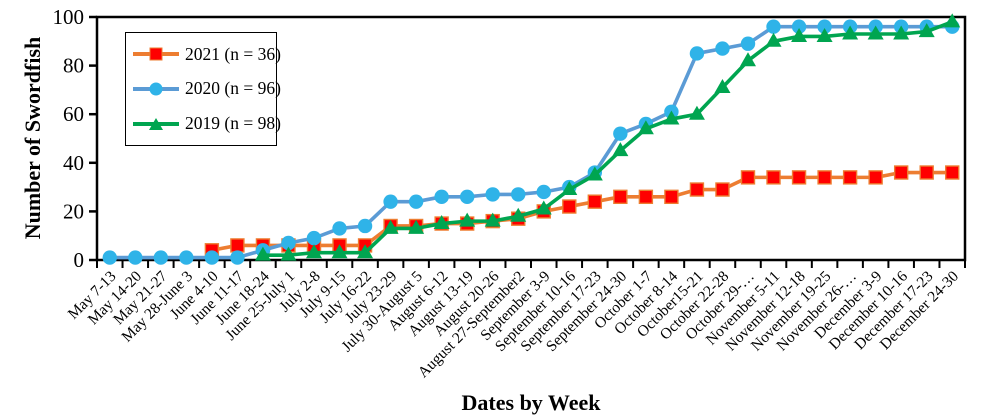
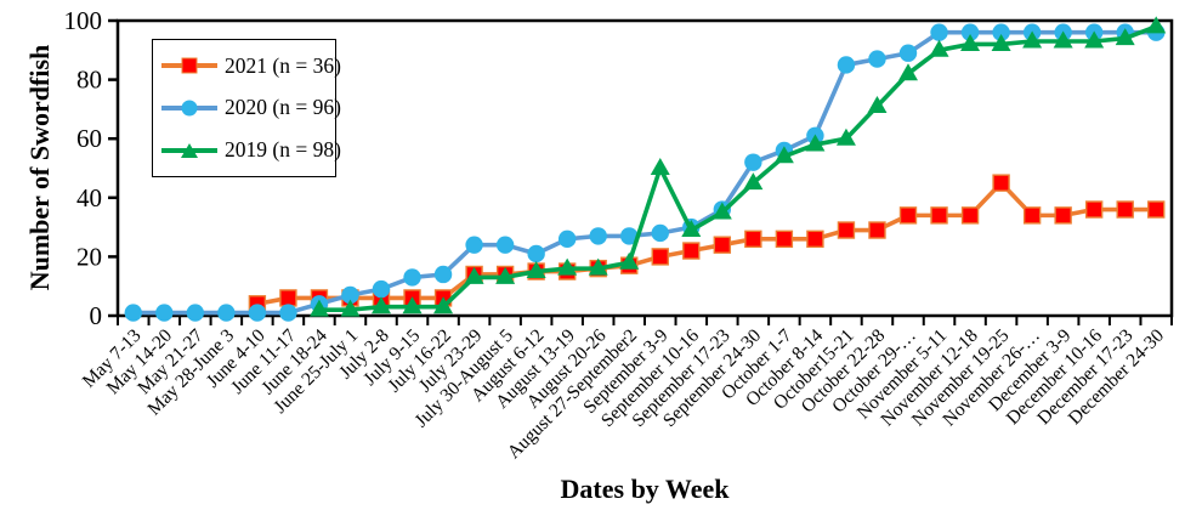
2020 (n = 96)/August 6-12: 26 -> 21
2019 (n = 98)/September 3-9: 21 -> 50
2021 (n = 36)/November 19-25: 34 -> 45
